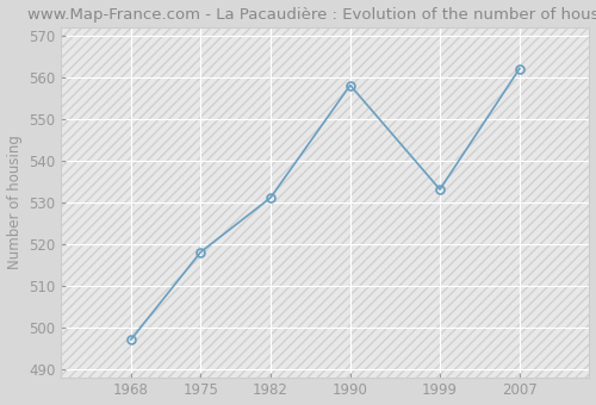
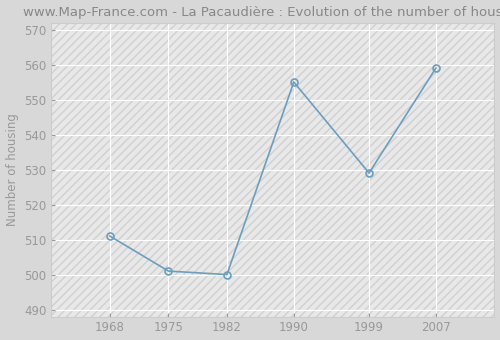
1968: 497 -> 511
1975: 518 -> 501
1982: 531 -> 500
1990: 558 -> 555
1999: 533 -> 529
2007: 562 -> 559
